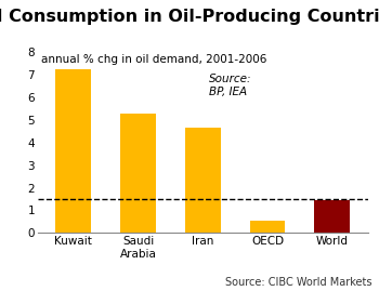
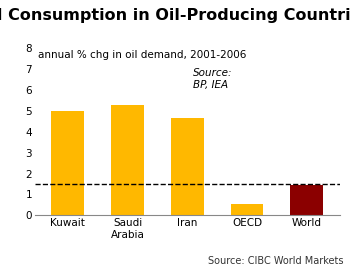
Kuwait: 7.25 -> 5.00
